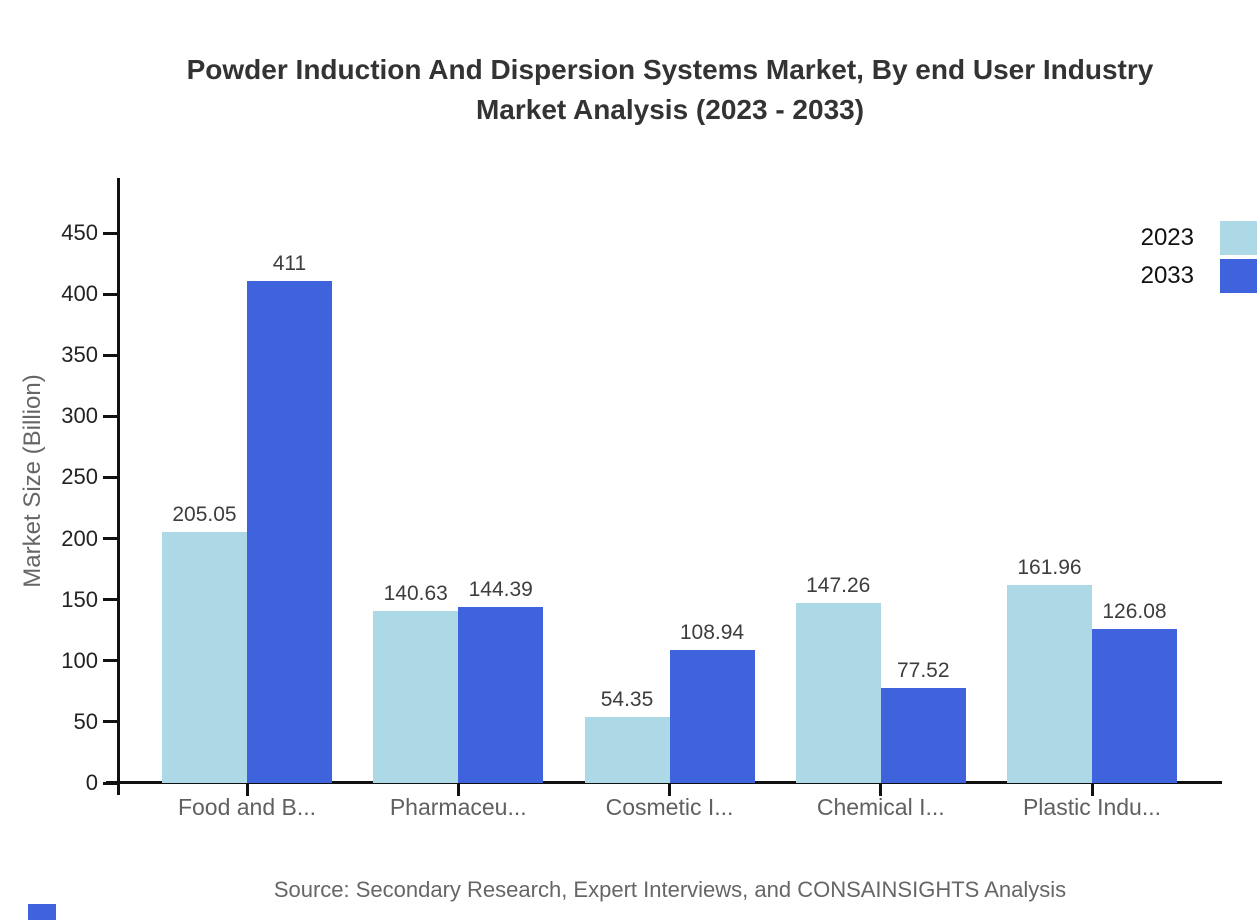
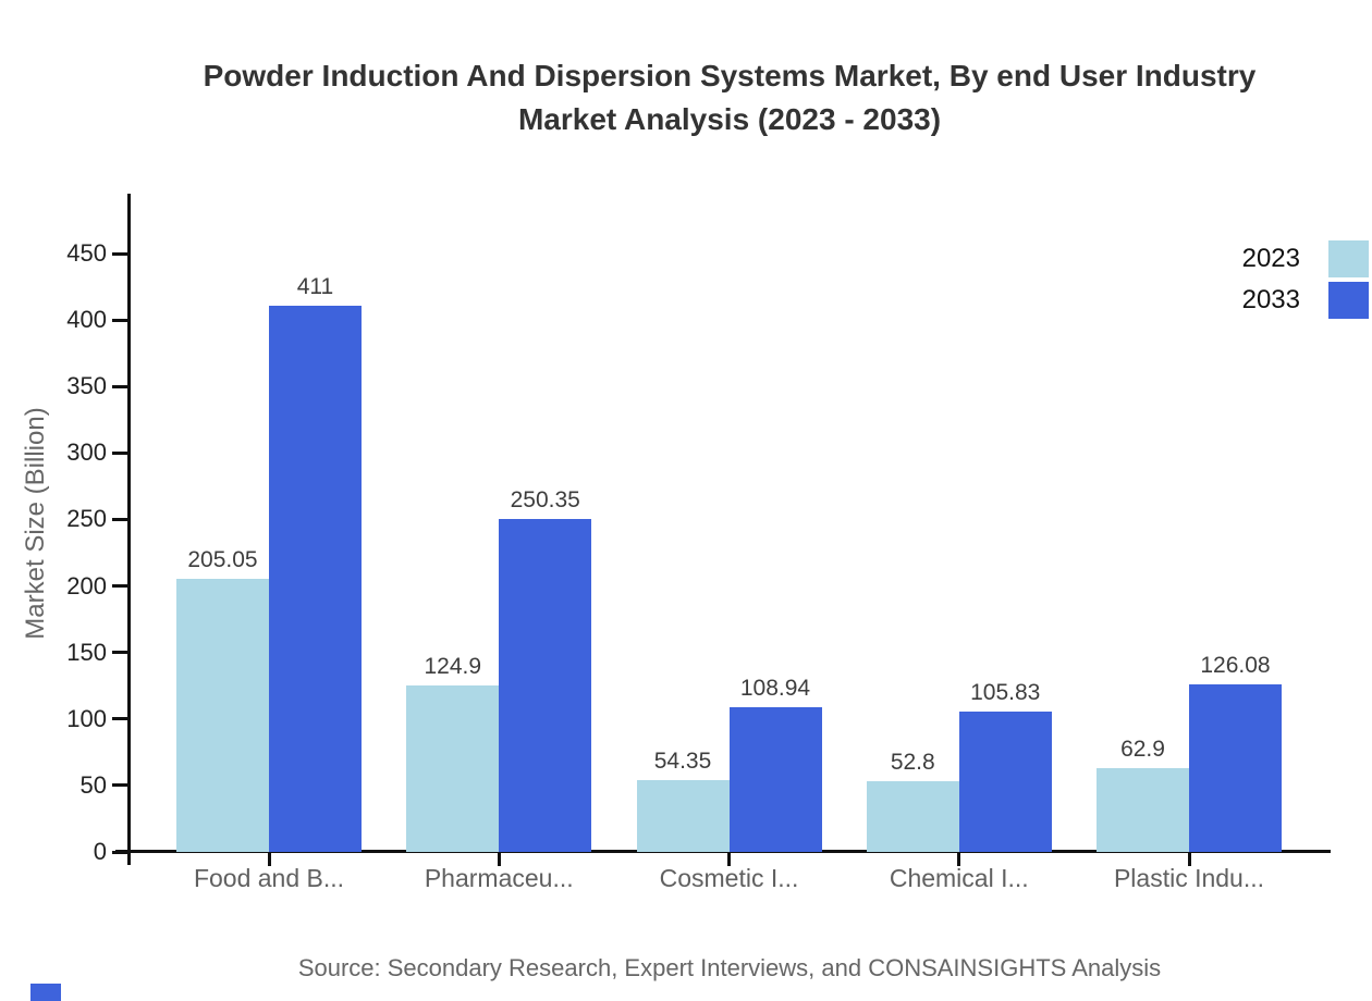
2023/Pharmaceu...: 140.63 -> 124.9
2033/Pharmaceu...: 144.39 -> 250.35
2023/Chemical I...: 147.26 -> 52.8
2033/Chemical I...: 77.52 -> 105.83
2023/Plastic Indu...: 161.96 -> 62.9
